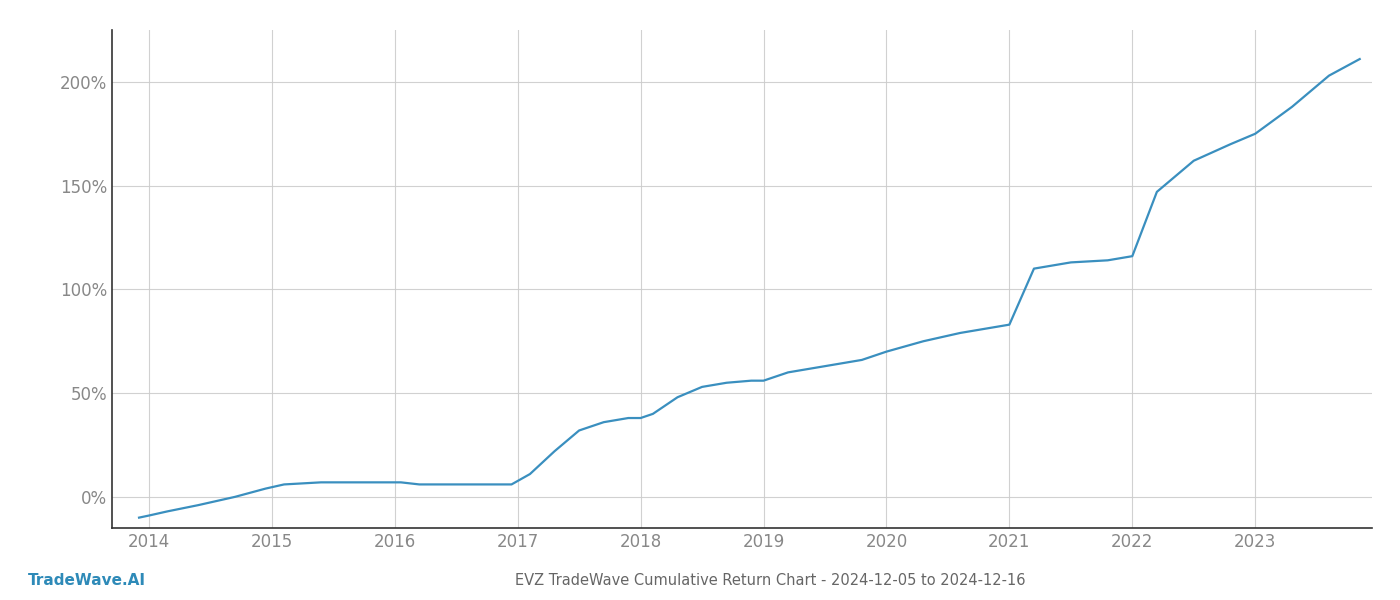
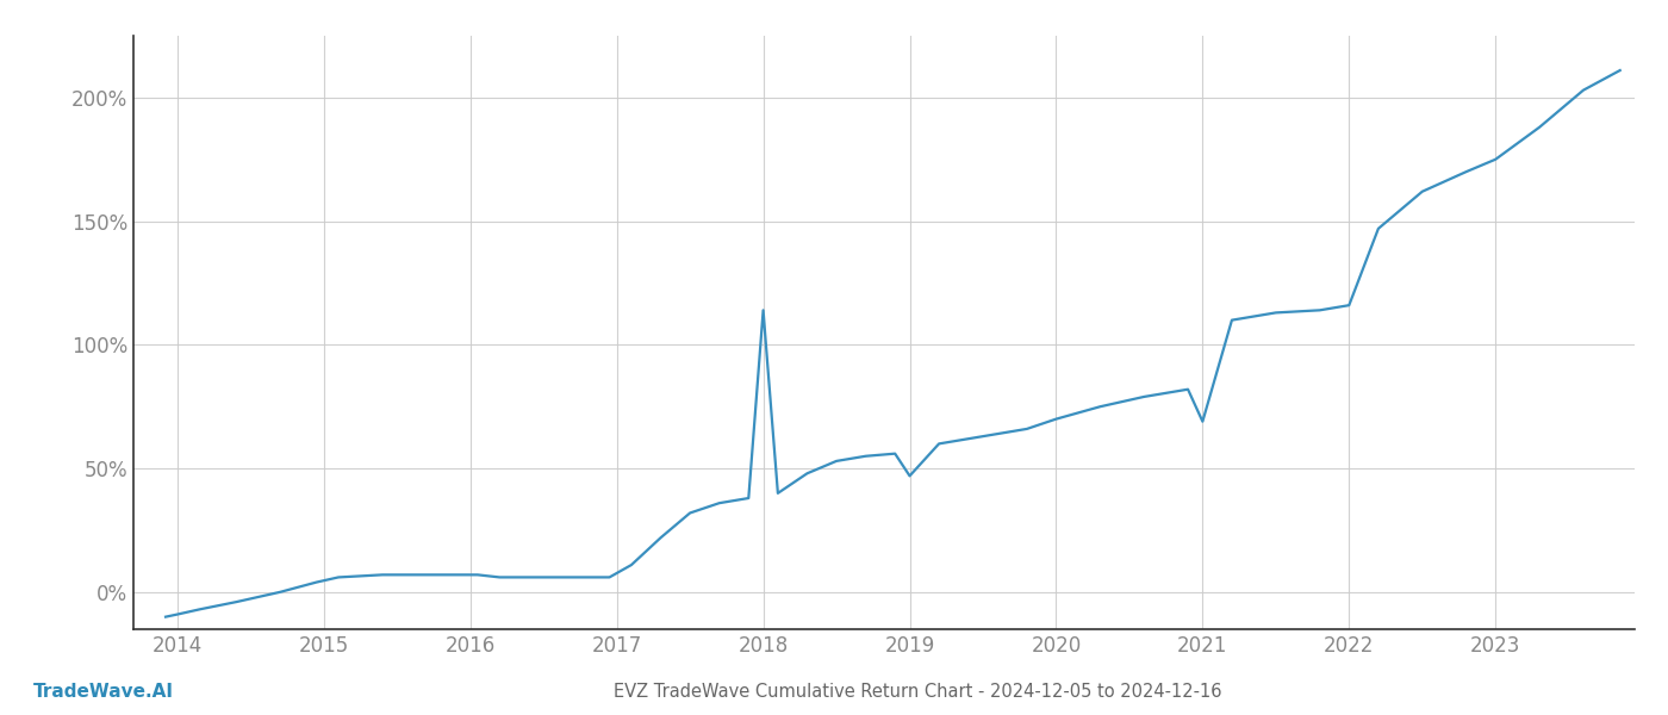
2018: 38% -> 114%
2019: 56% -> 47%
2021: 83% -> 69%
